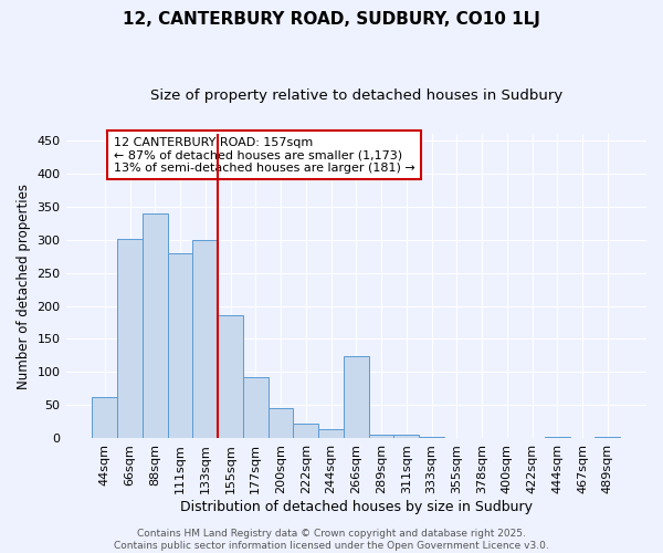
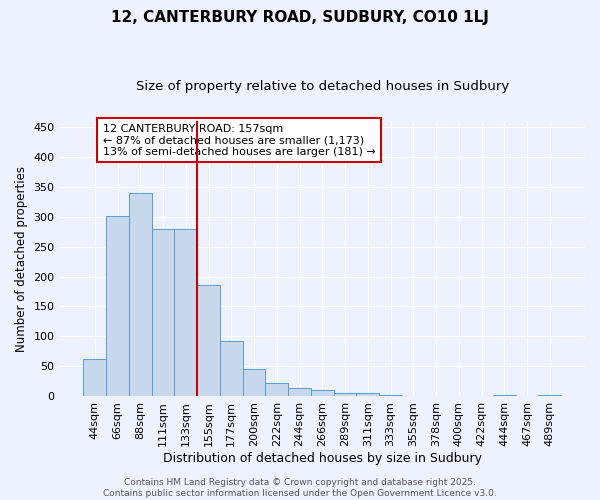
133sqm: 300 -> 280
266sqm: 124 -> 10
